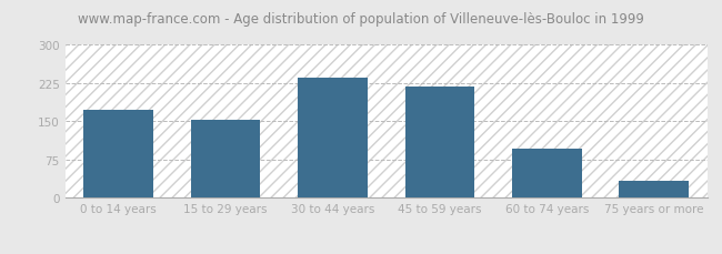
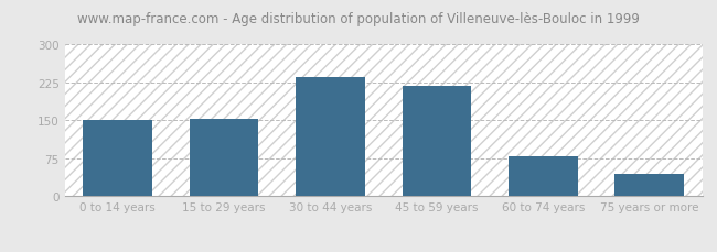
0 to 14 years: 172 -> 150
60 to 74 years: 97 -> 80
75 years or more: 33 -> 45
